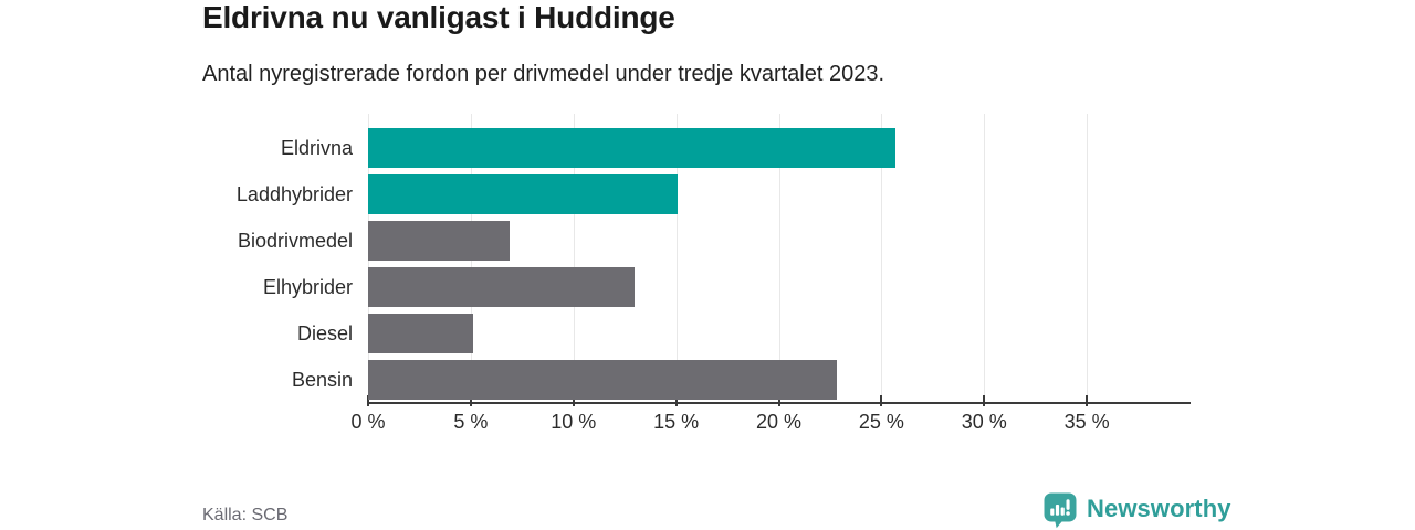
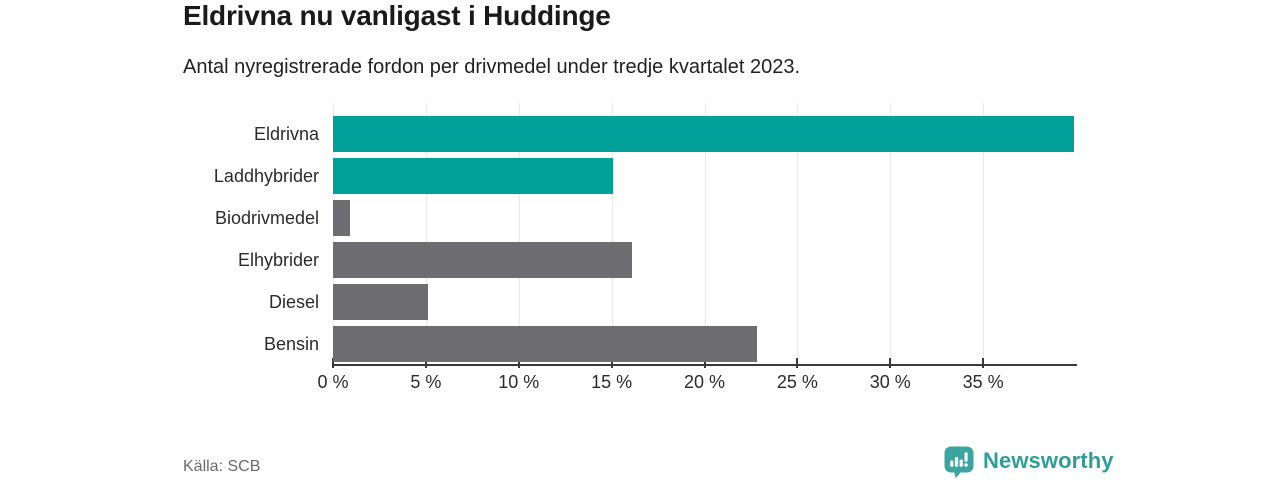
Eldrivna: 25.7% -> 39.9%
Biodrivmedel: 6.9% -> 0.9%
Elhybrider: 13.0% -> 16.1%
